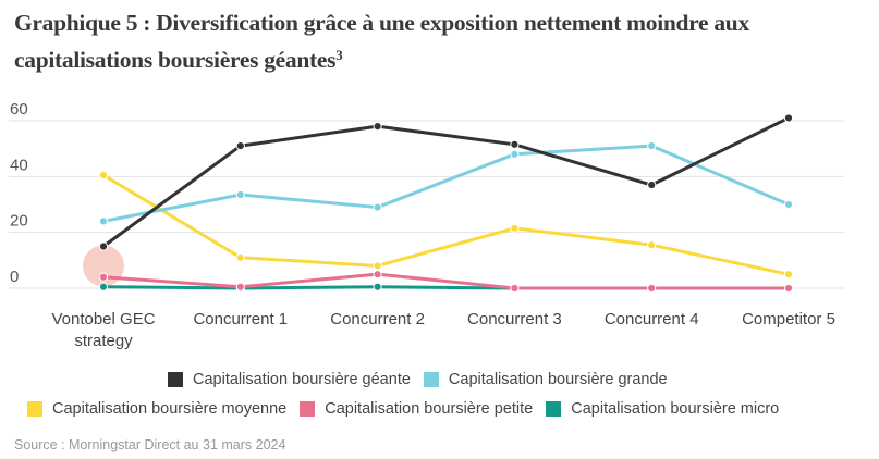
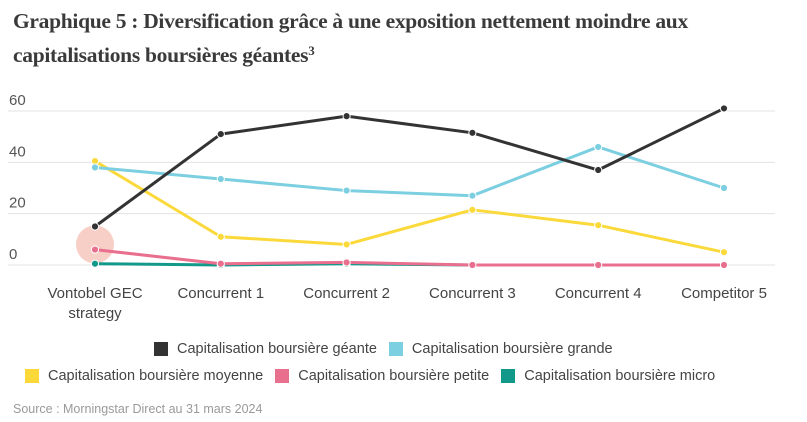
Capitalisation boursière grande/Vontobel GEC strategy: 24 -> 38
Capitalisation boursière petite/Vontobel GEC strategy: 4 -> 6
Capitalisation boursière petite/Concurrent 2: 5 -> 1
Capitalisation boursière grande/Concurrent 3: 48 -> 27
Capitalisation boursière grande/Concurrent 4: 51 -> 46
